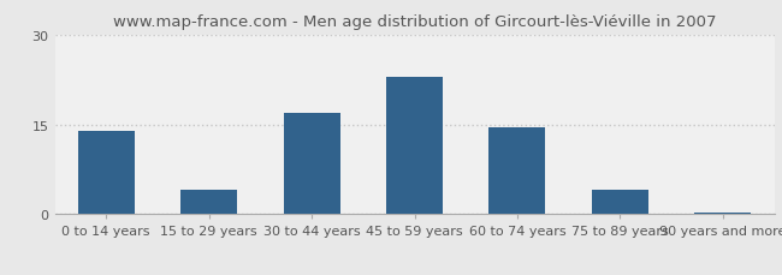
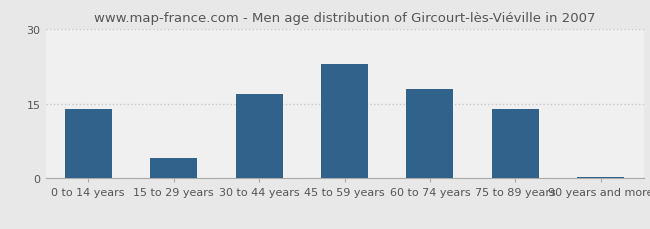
60 to 74 years: 14.5 -> 18.0
75 to 89 years: 4.0 -> 14.0
